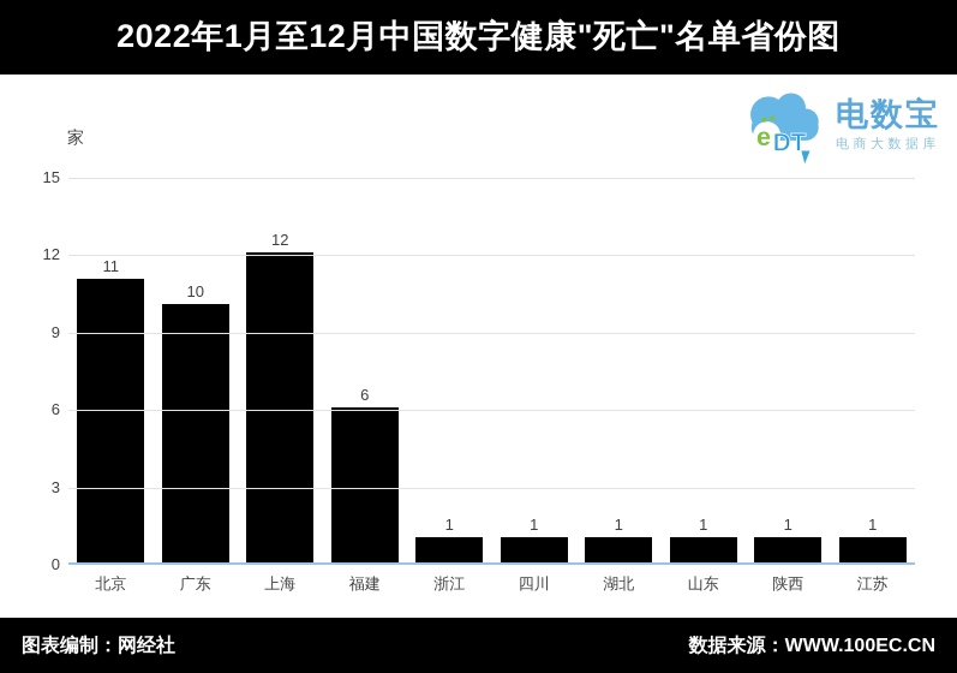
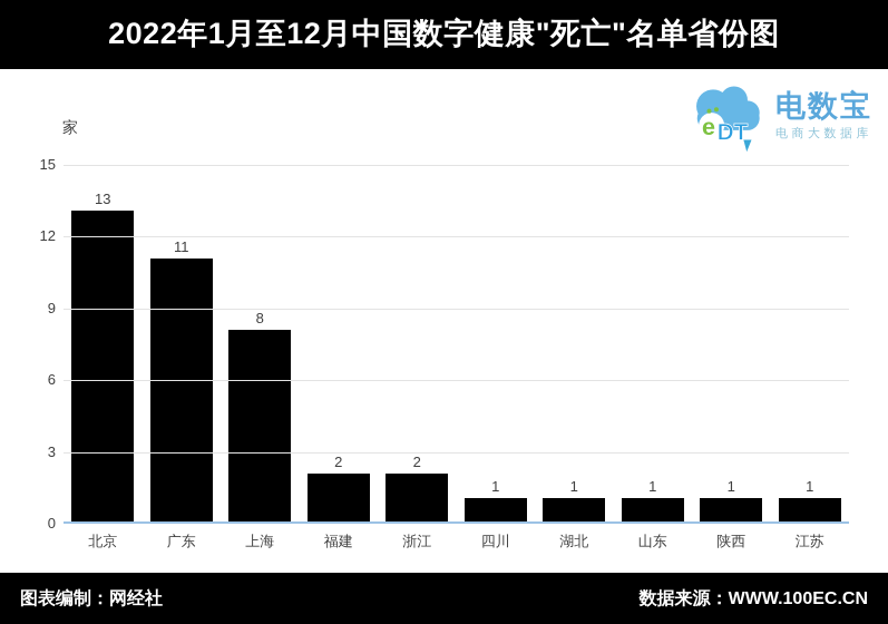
北京: 11 -> 13
广东: 10 -> 11
上海: 12 -> 8
福建: 6 -> 2
浙江: 1 -> 2
